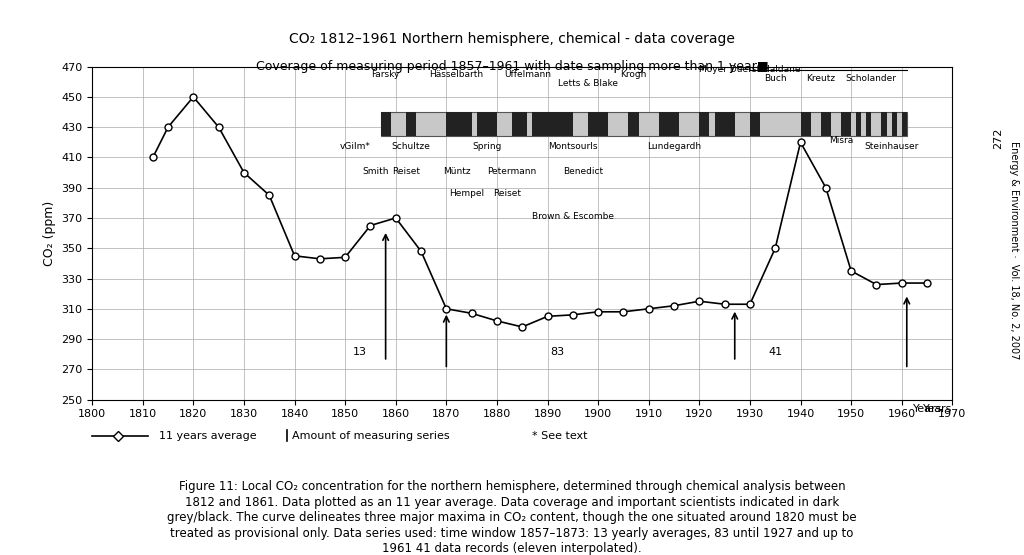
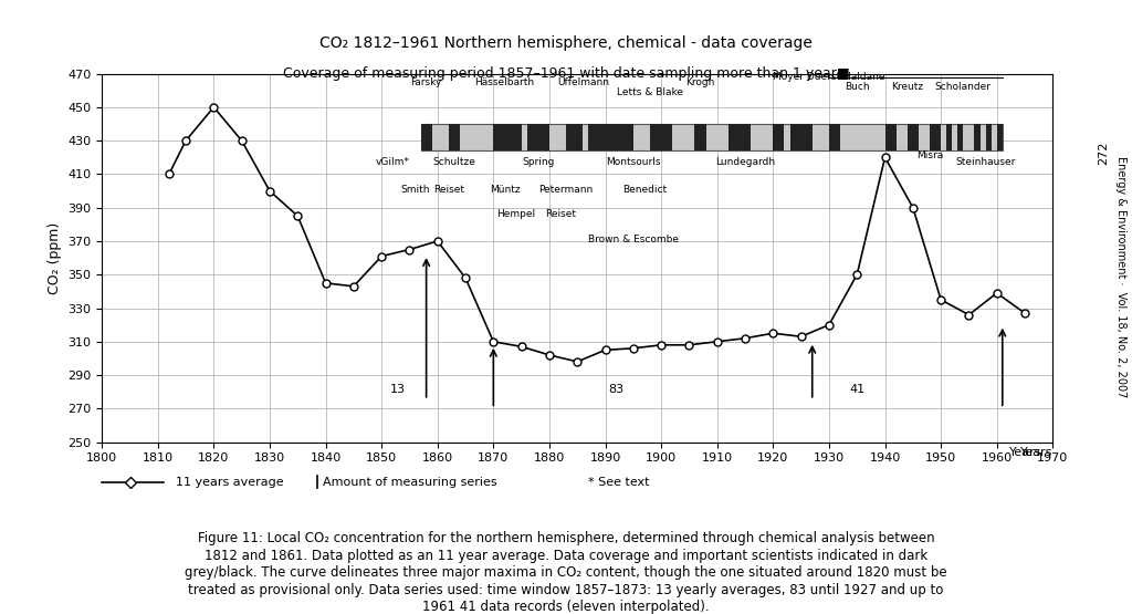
1850: 344 -> 361
1930: 313 -> 320
1960: 327 -> 339
